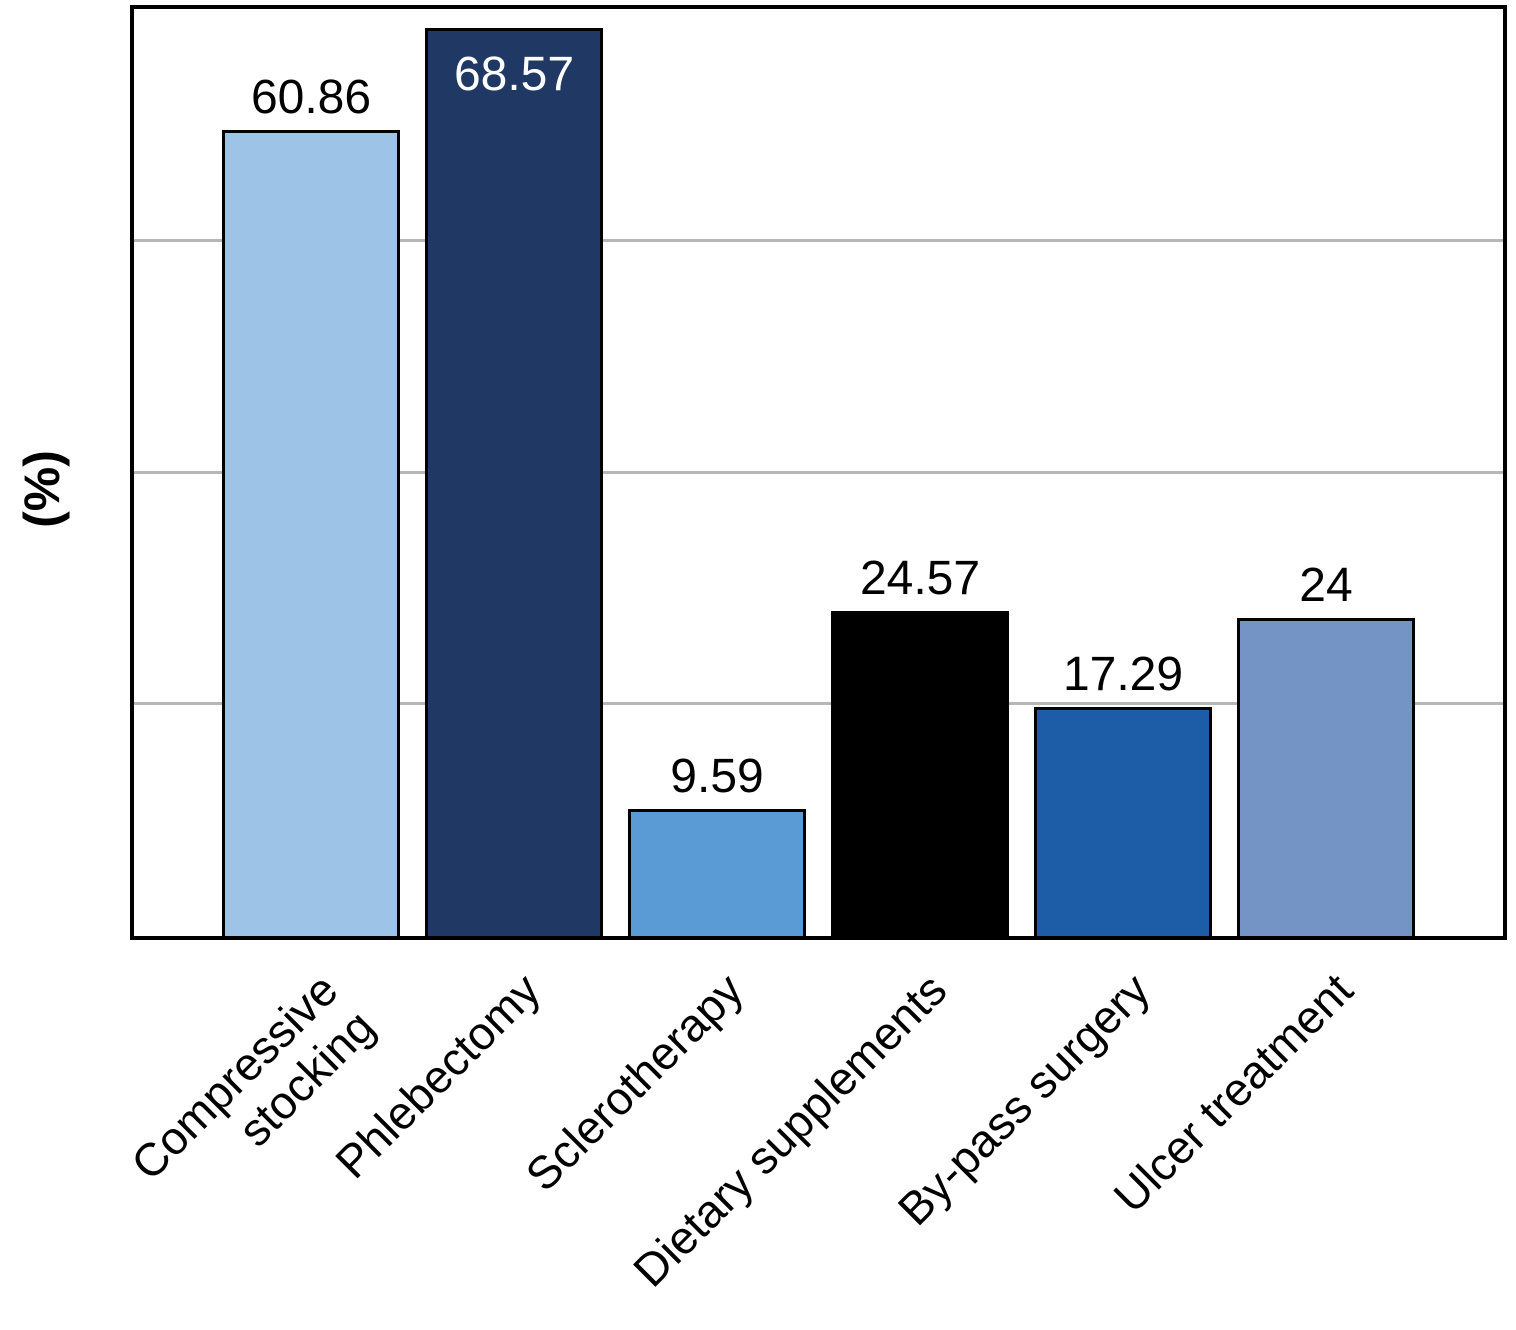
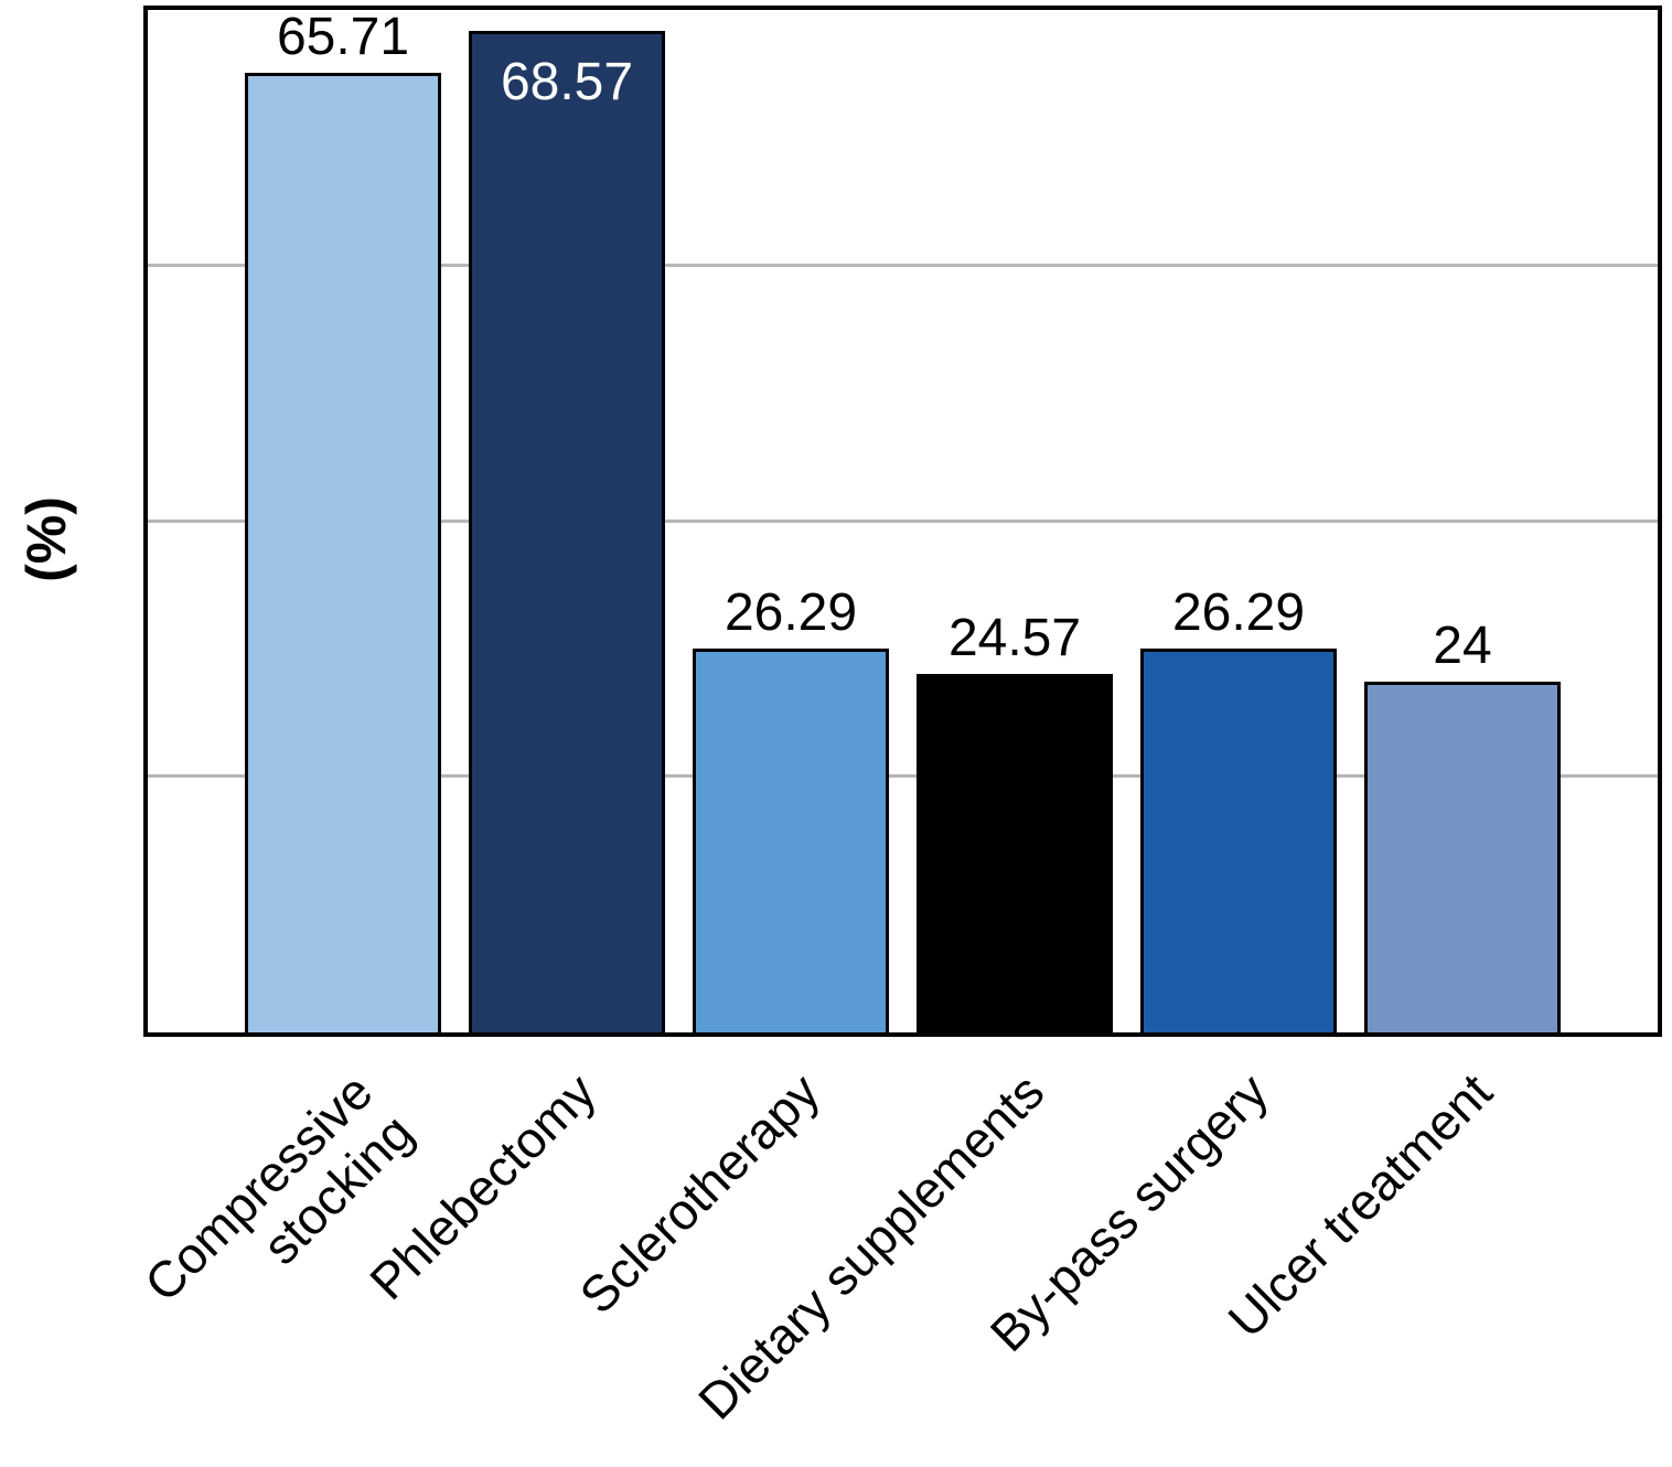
Compressive stocking: 60.86 -> 65.71
Sclerotherapy: 9.59 -> 26.29
By-pass surgery: 17.29 -> 26.29
